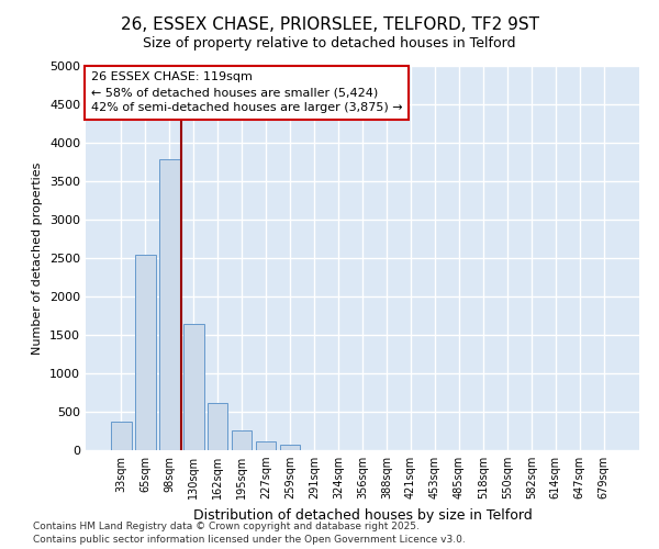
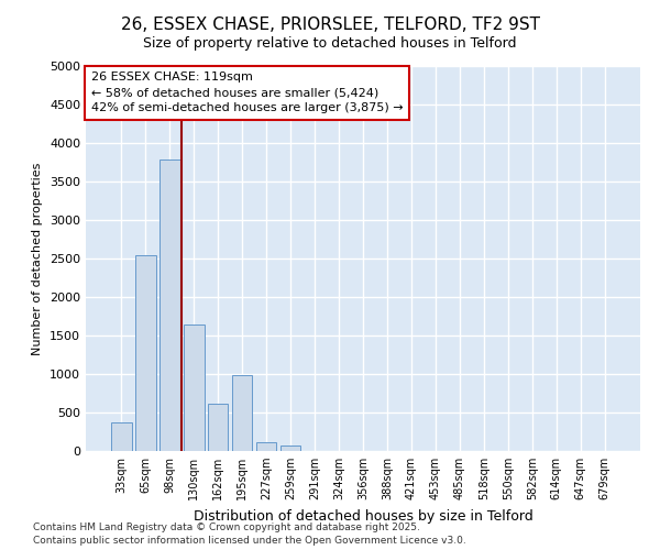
195sqm: 260 -> 980
